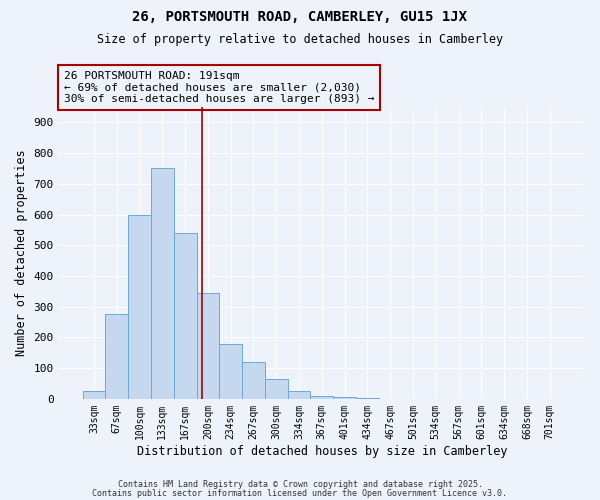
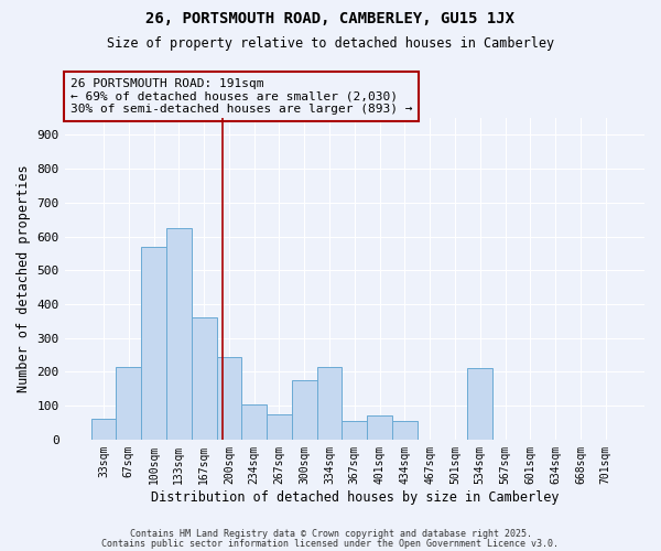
33sqm: 25 -> 60
67sqm: 275 -> 215
100sqm: 600 -> 570
133sqm: 750 -> 625
167sqm: 540 -> 360
200sqm: 345 -> 245
234sqm: 178 -> 105
267sqm: 120 -> 75
300sqm: 65 -> 175
334sqm: 25 -> 215
367sqm: 10 -> 55
401sqm: 5 -> 70
434sqm: 2 -> 55
534sqm: 1 -> 210
